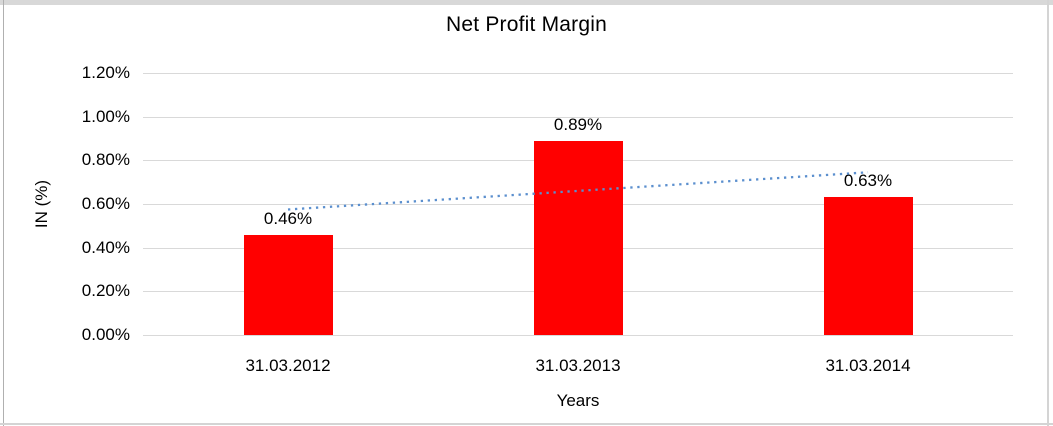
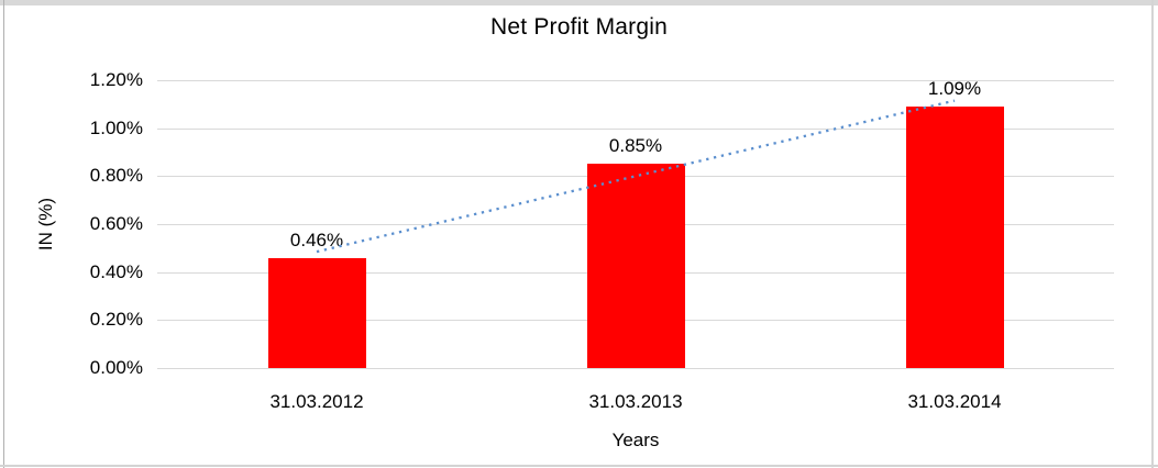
31.03.2013: 0.89% -> 0.85%
31.03.2014: 0.63% -> 1.09%
